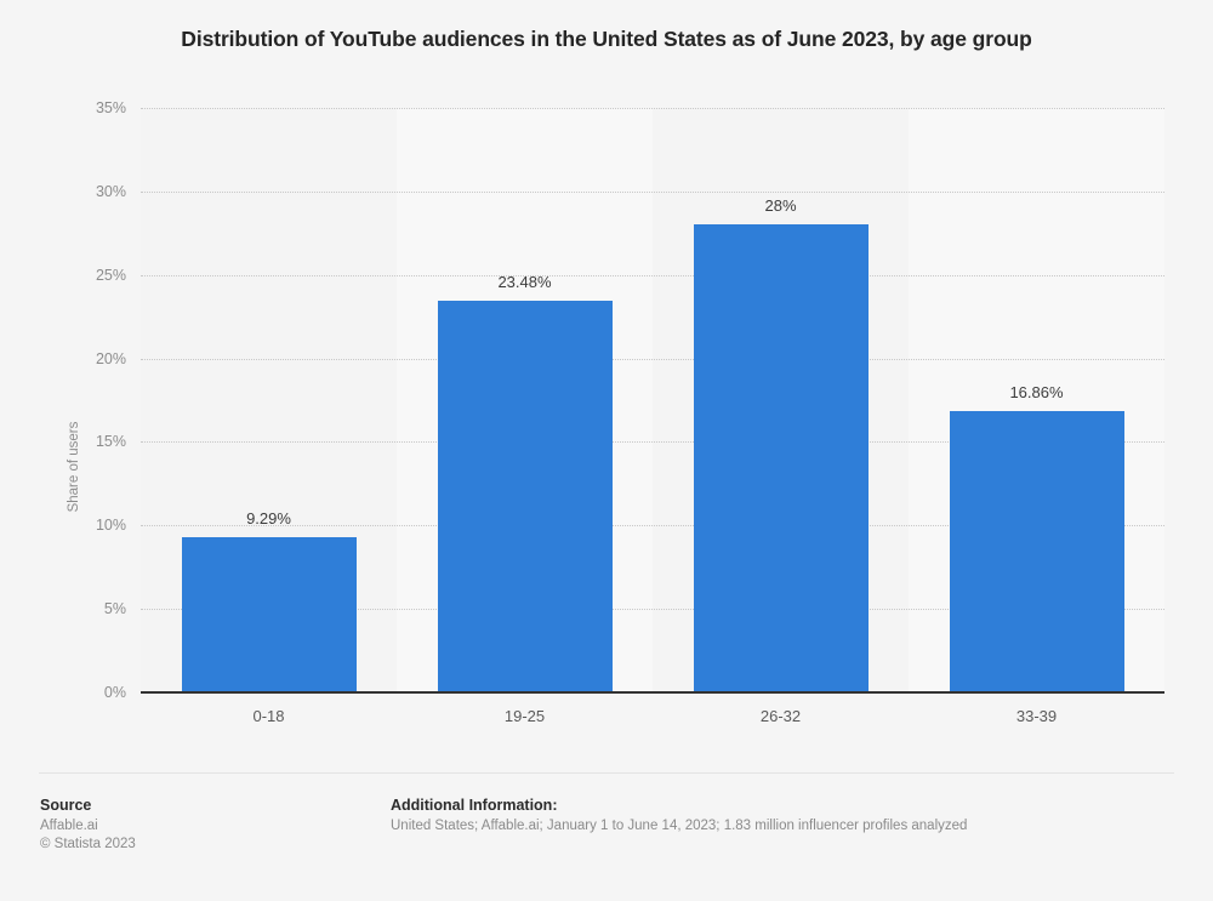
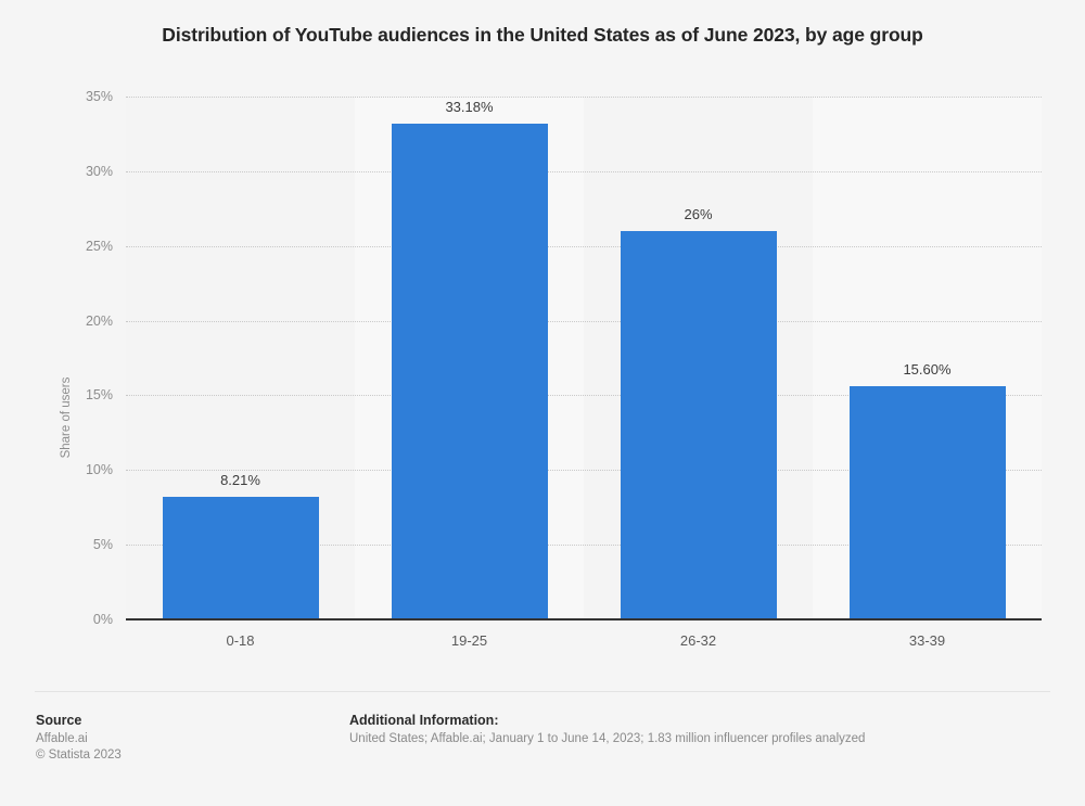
0-18: 9.29% -> 8.21%
19-25: 23.48% -> 33.18%
26-32: 28% -> 26%
33-39: 16.86% -> 15.60%
